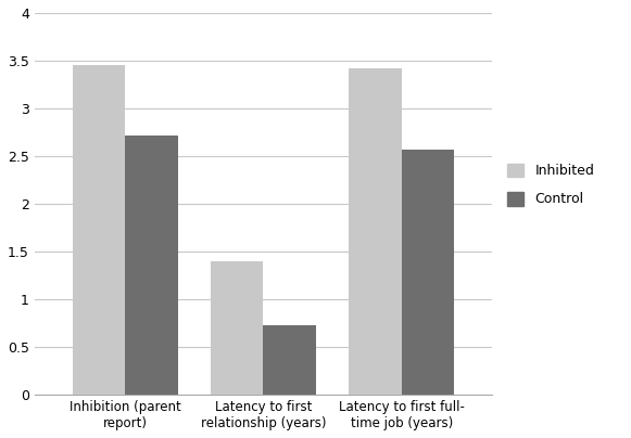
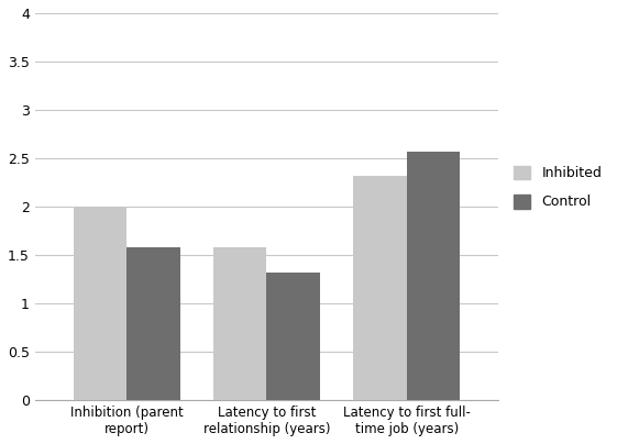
Inhibited/Inhibition (parent report): 3.45 -> 2.00
Control/Inhibition (parent report): 2.72 -> 1.58
Inhibited/Latency to first relationship (years): 1.40 -> 1.58
Control/Latency to first relationship (years): 0.73 -> 1.32
Inhibited/Latency to first full- time job (years): 3.42 -> 2.32
